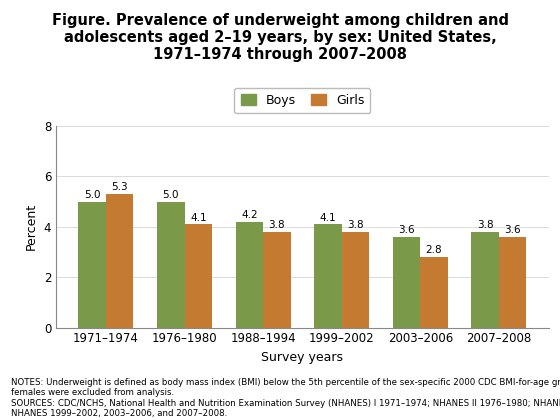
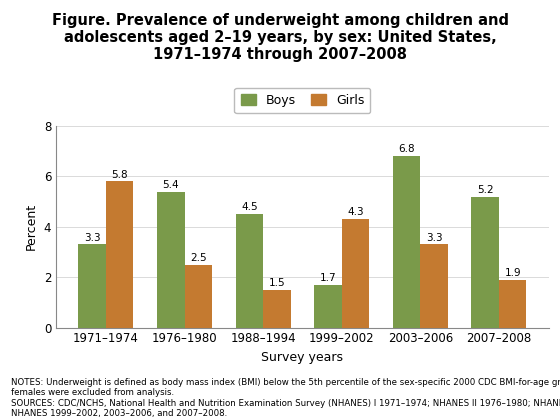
Boys/1971–1974: 5.0 -> 3.3
Girls/1971–1974: 5.3 -> 5.8
Boys/1976–1980: 5.0 -> 5.4
Girls/1976–1980: 4.1 -> 2.5
Boys/1988–1994: 4.2 -> 4.5
Girls/1988–1994: 3.8 -> 1.5
Boys/1999–2002: 4.1 -> 1.7
Girls/1999–2002: 3.8 -> 4.3
Boys/2003–2006: 3.6 -> 6.8
Girls/2003–2006: 2.8 -> 3.3
Boys/2007–2008: 3.8 -> 5.2
Girls/2007–2008: 3.6 -> 1.9
